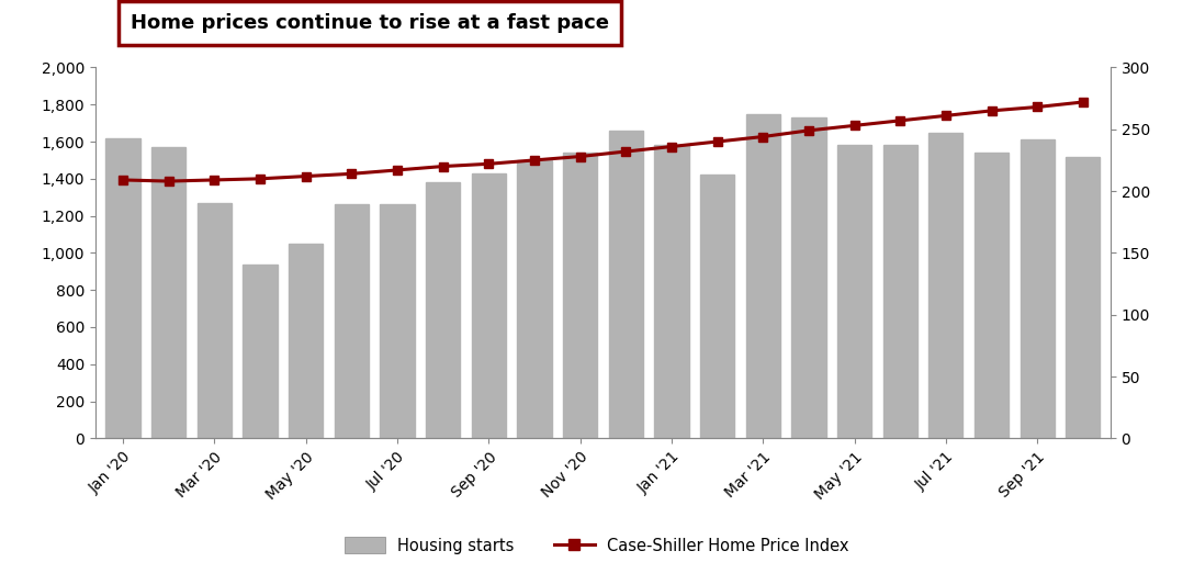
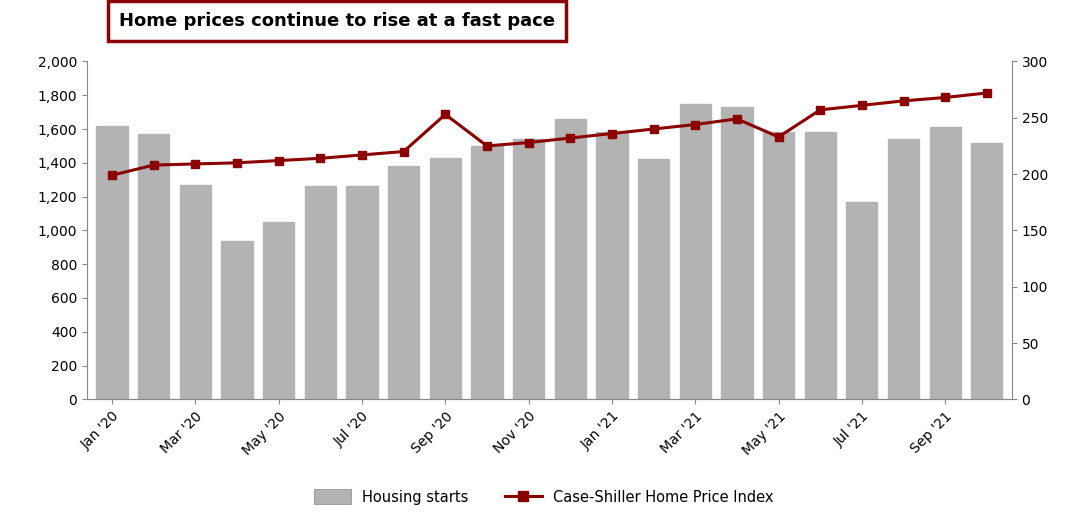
Case-Shiller Home Price Index/Jan '20: 209 -> 199
Case-Shiller Home Price Index/Sep '20: 222 -> 253
Case-Shiller Home Price Index/May '21: 253 -> 233
Housing starts/Jul '21: 1,650 -> 1,170
